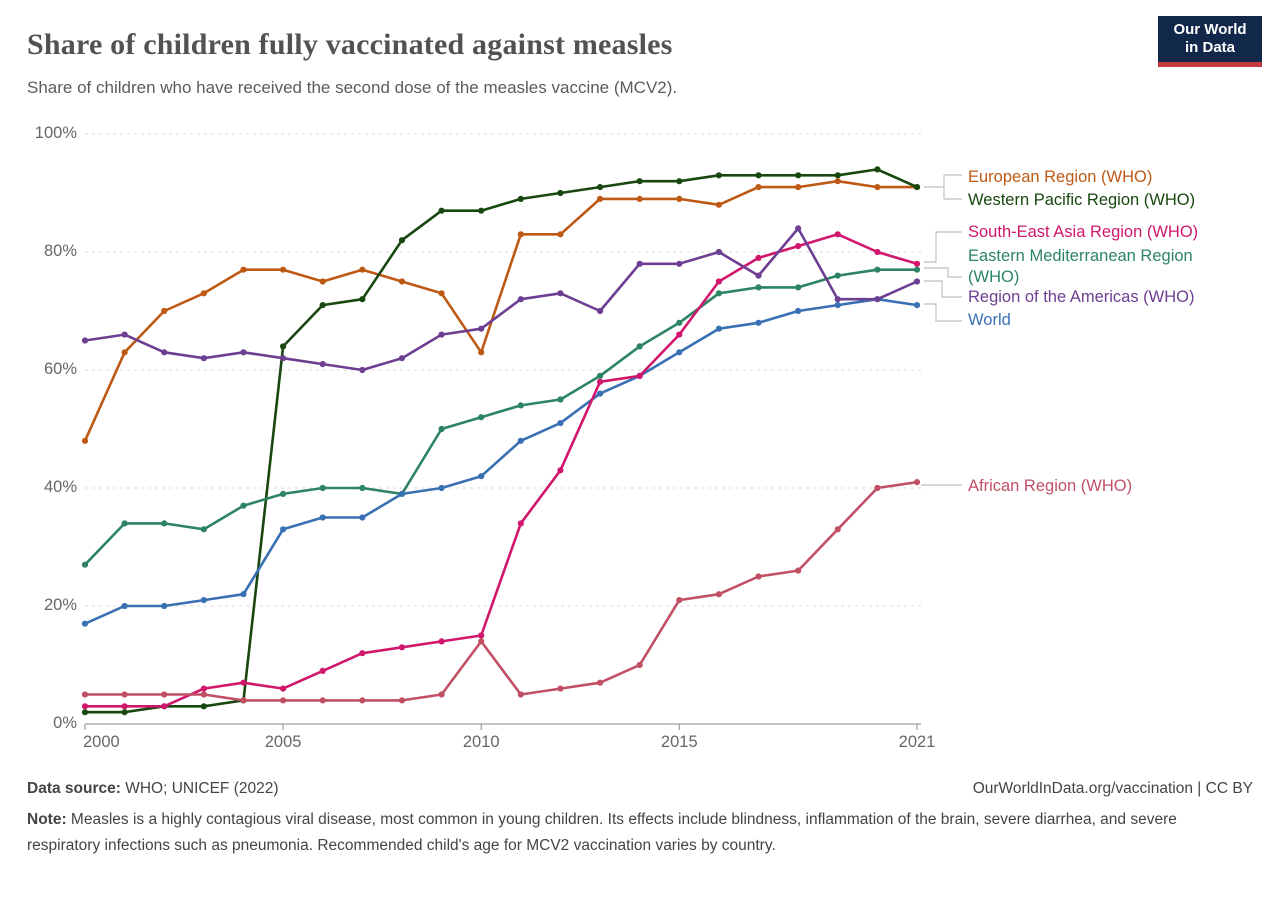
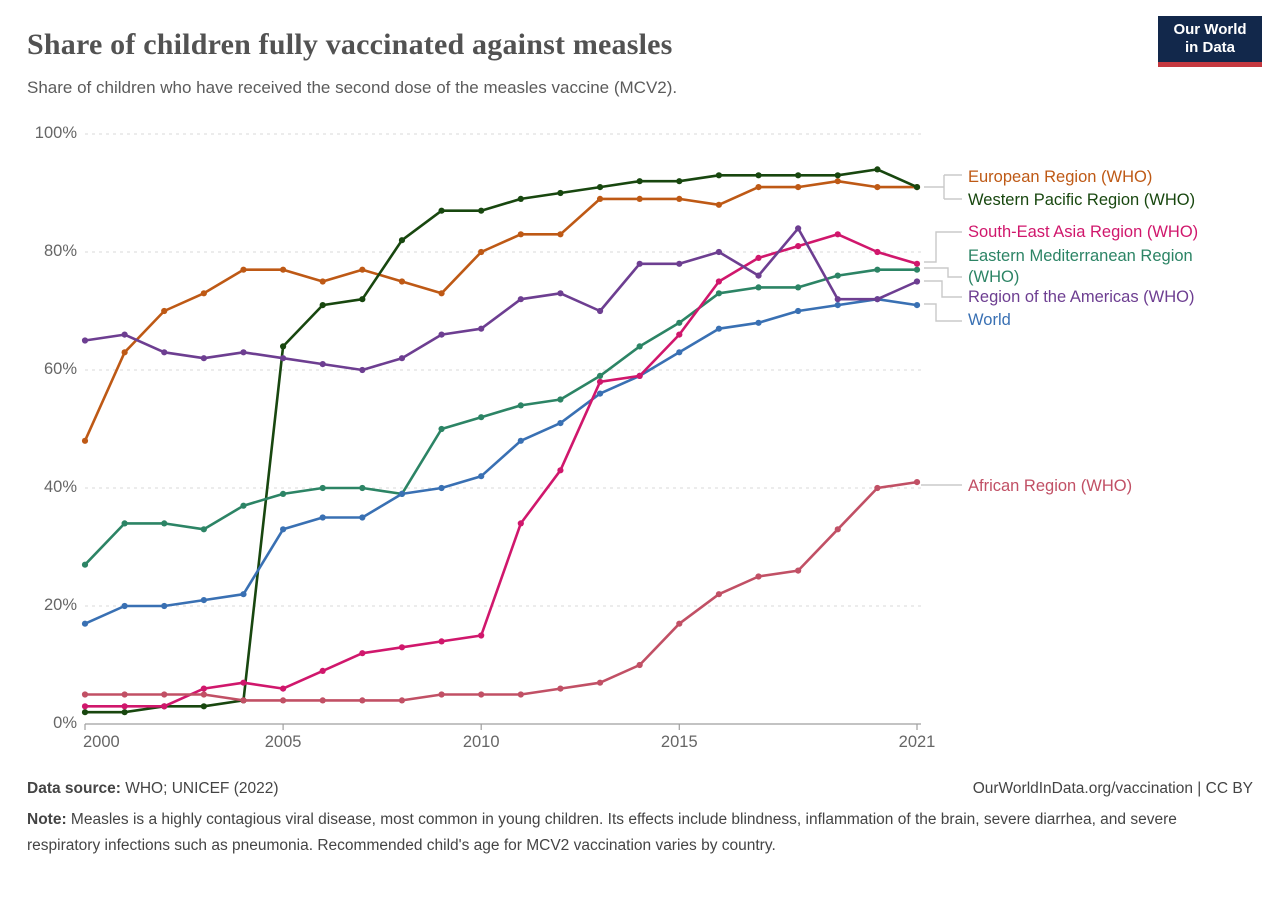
European Region (WHO)/2010: 63% -> 80%
African Region (WHO)/2010: 14% -> 5%
African Region (WHO)/2015: 21% -> 17%
